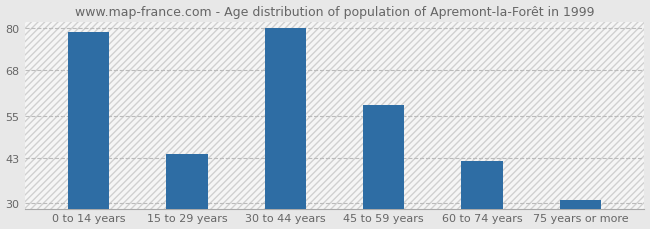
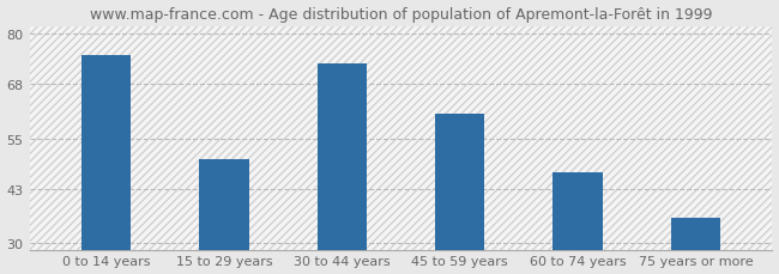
0 to 14 years: 79 -> 75
15 to 29 years: 44 -> 50
30 to 44 years: 80 -> 73
45 to 59 years: 58 -> 61
60 to 74 years: 42 -> 47
75 years or more: 31 -> 36
